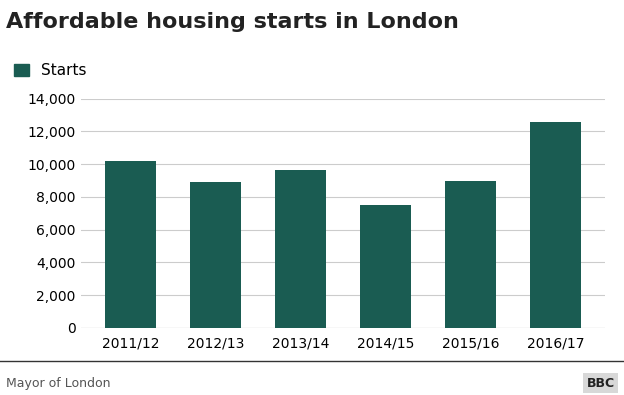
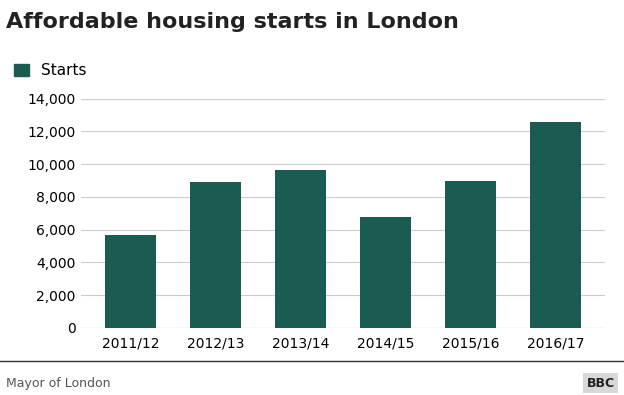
2011/12: 10,200 -> 5,700
2014/15: 7,500 -> 6,800
